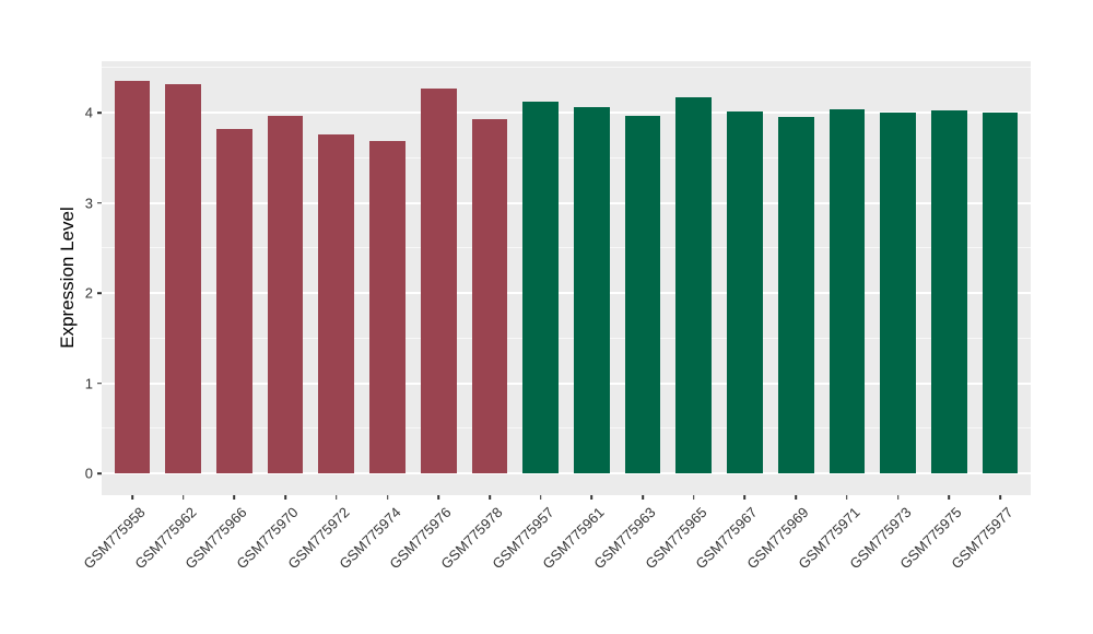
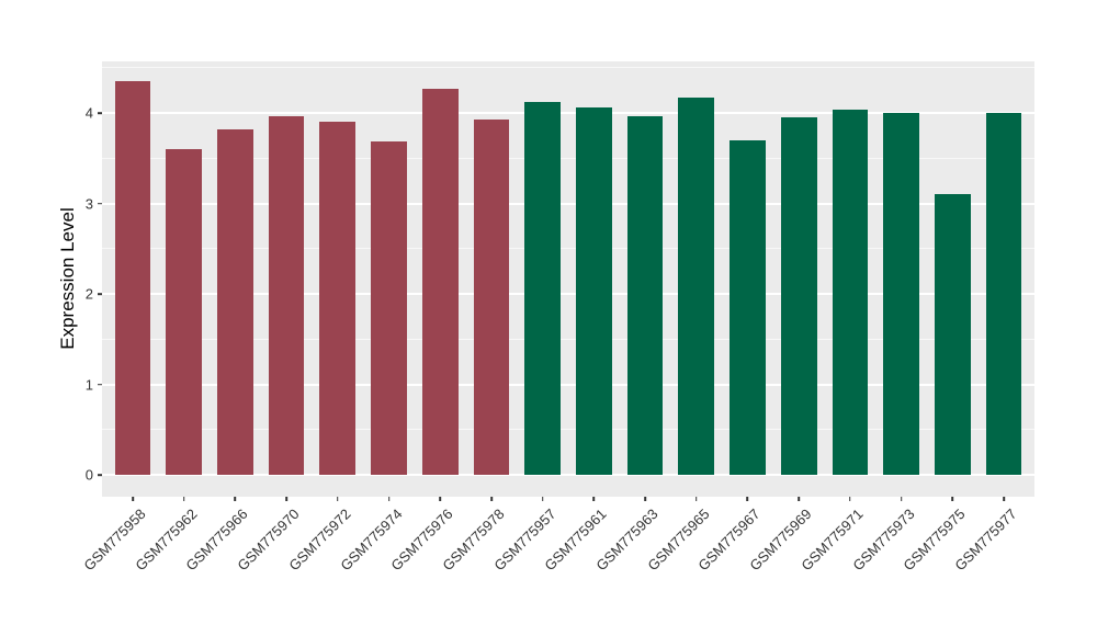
GSM775962: 4.3 -> 3.6
GSM775972: 3.8 -> 3.9
GSM775967: 4.0 -> 3.7
GSM775975: 4.0 -> 3.1
